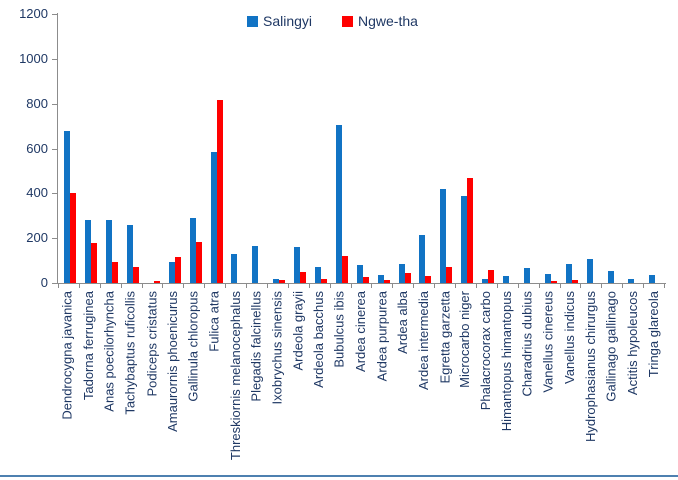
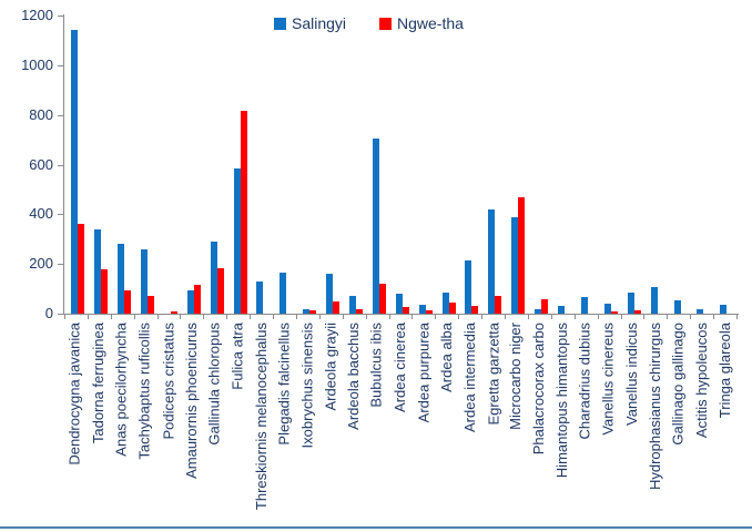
Salingyi/Dendrocygna javanica: 680 -> 1140
Ngwe-tha/Dendrocygna javanica: 400 -> 360
Salingyi/Tadorna ferruginea: 280 -> 340
